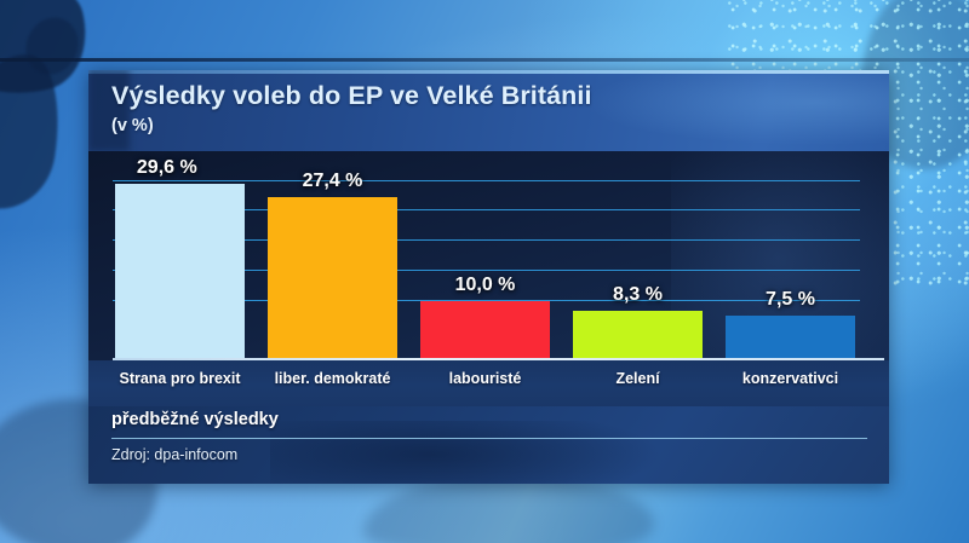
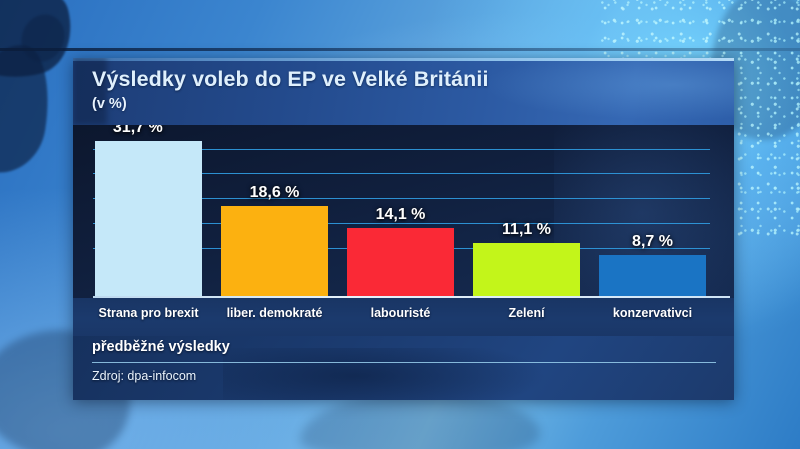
Strana pro brexit: 29,6 -> 31,7
liber. demokraté: 27,4 -> 18,6
labouristé: 10,0 -> 14,1
Zelení: 8,3 -> 11,1
konzervativci: 7,5 -> 8,7
